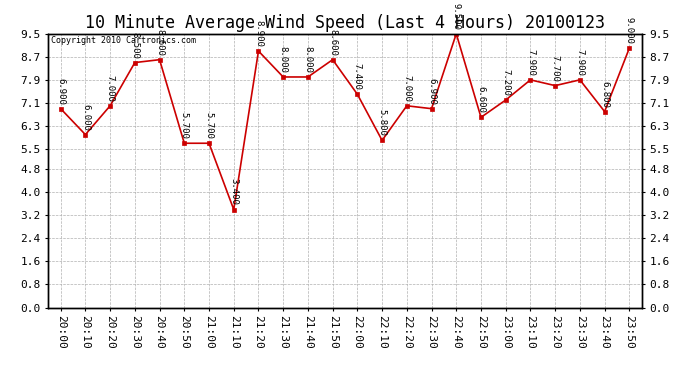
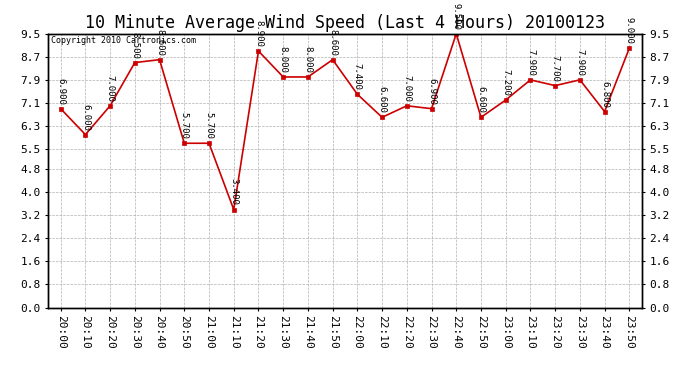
22:10: 5.800 -> 6.600
